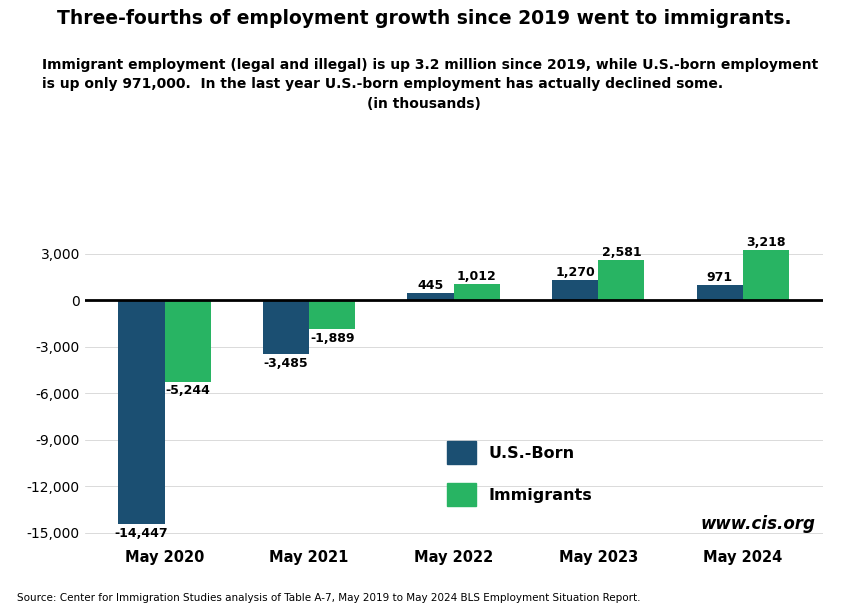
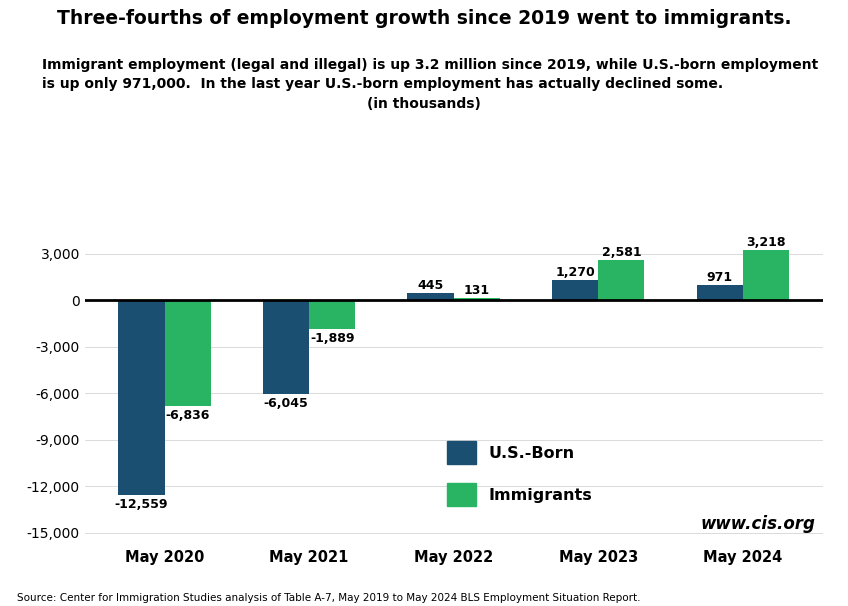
U.S.-Born/May 2020: -14,447 -> -12,559
Immigrants/May 2020: -5,244 -> -6,836
U.S.-Born/May 2021: -3,485 -> -6,045
Immigrants/May 2022: 1,012 -> 131
